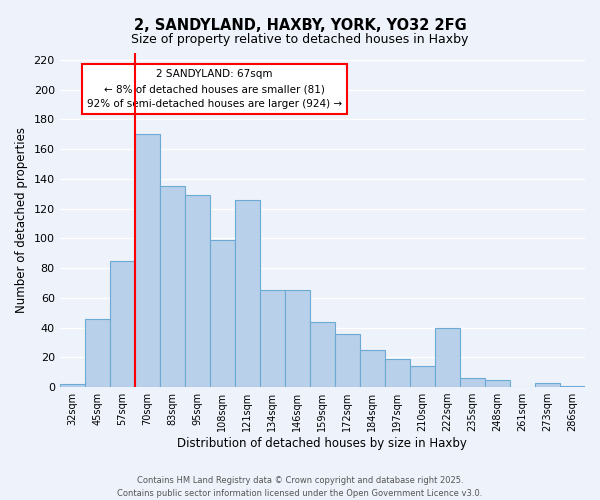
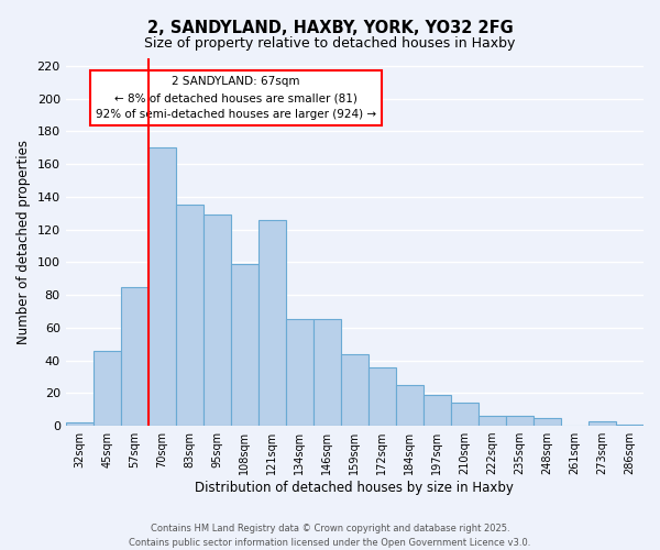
222sqm: 40 -> 6
